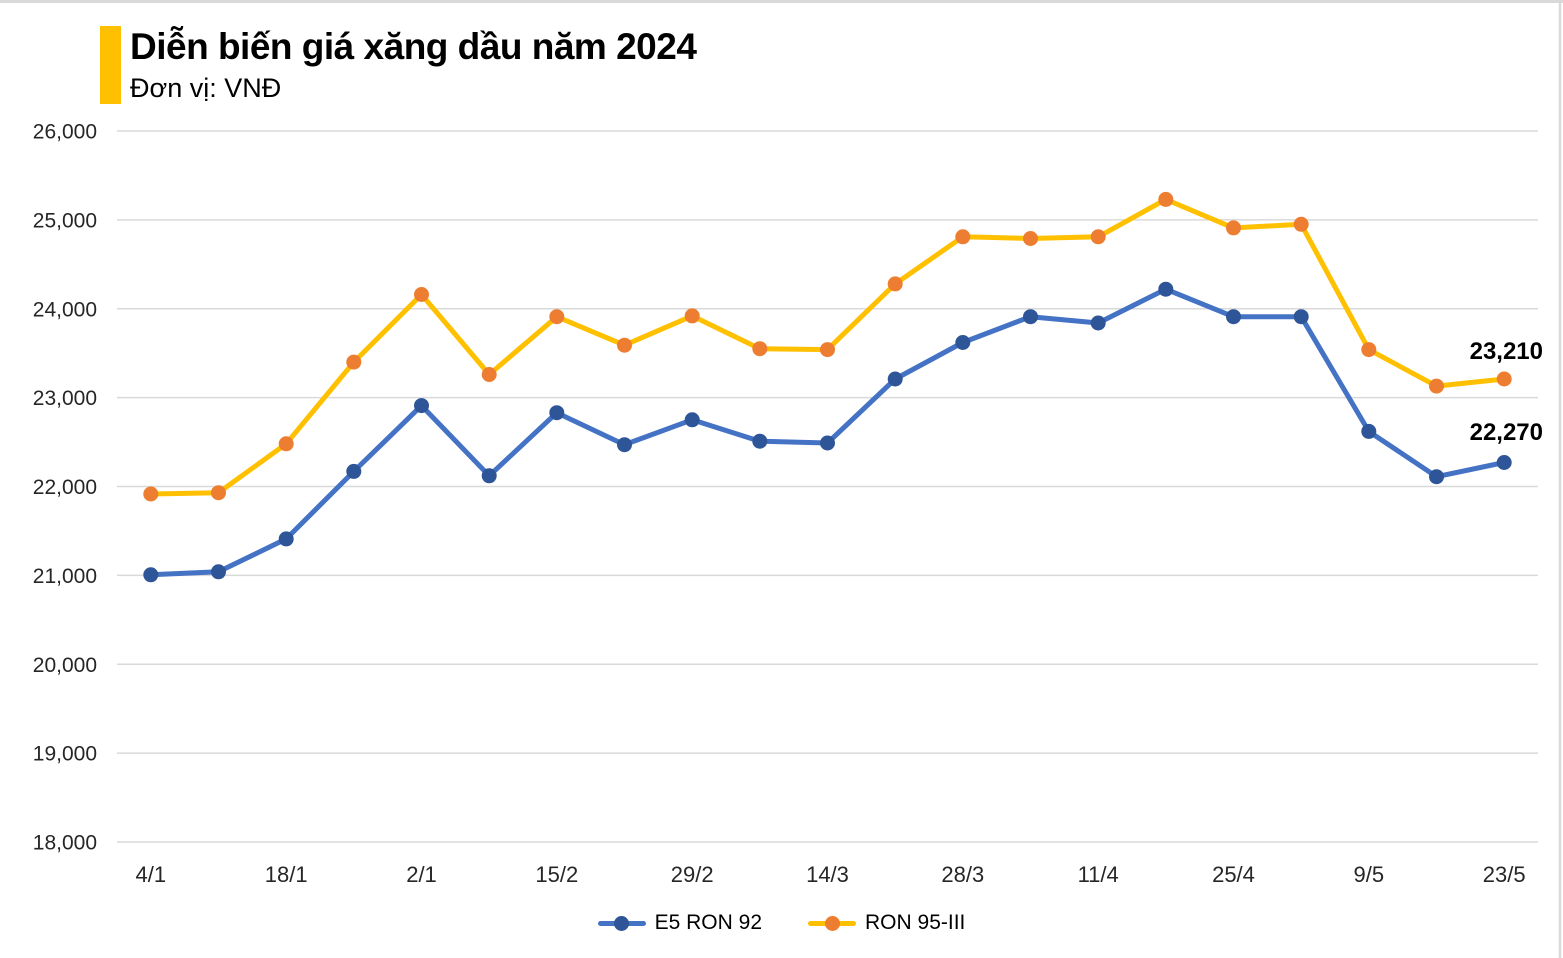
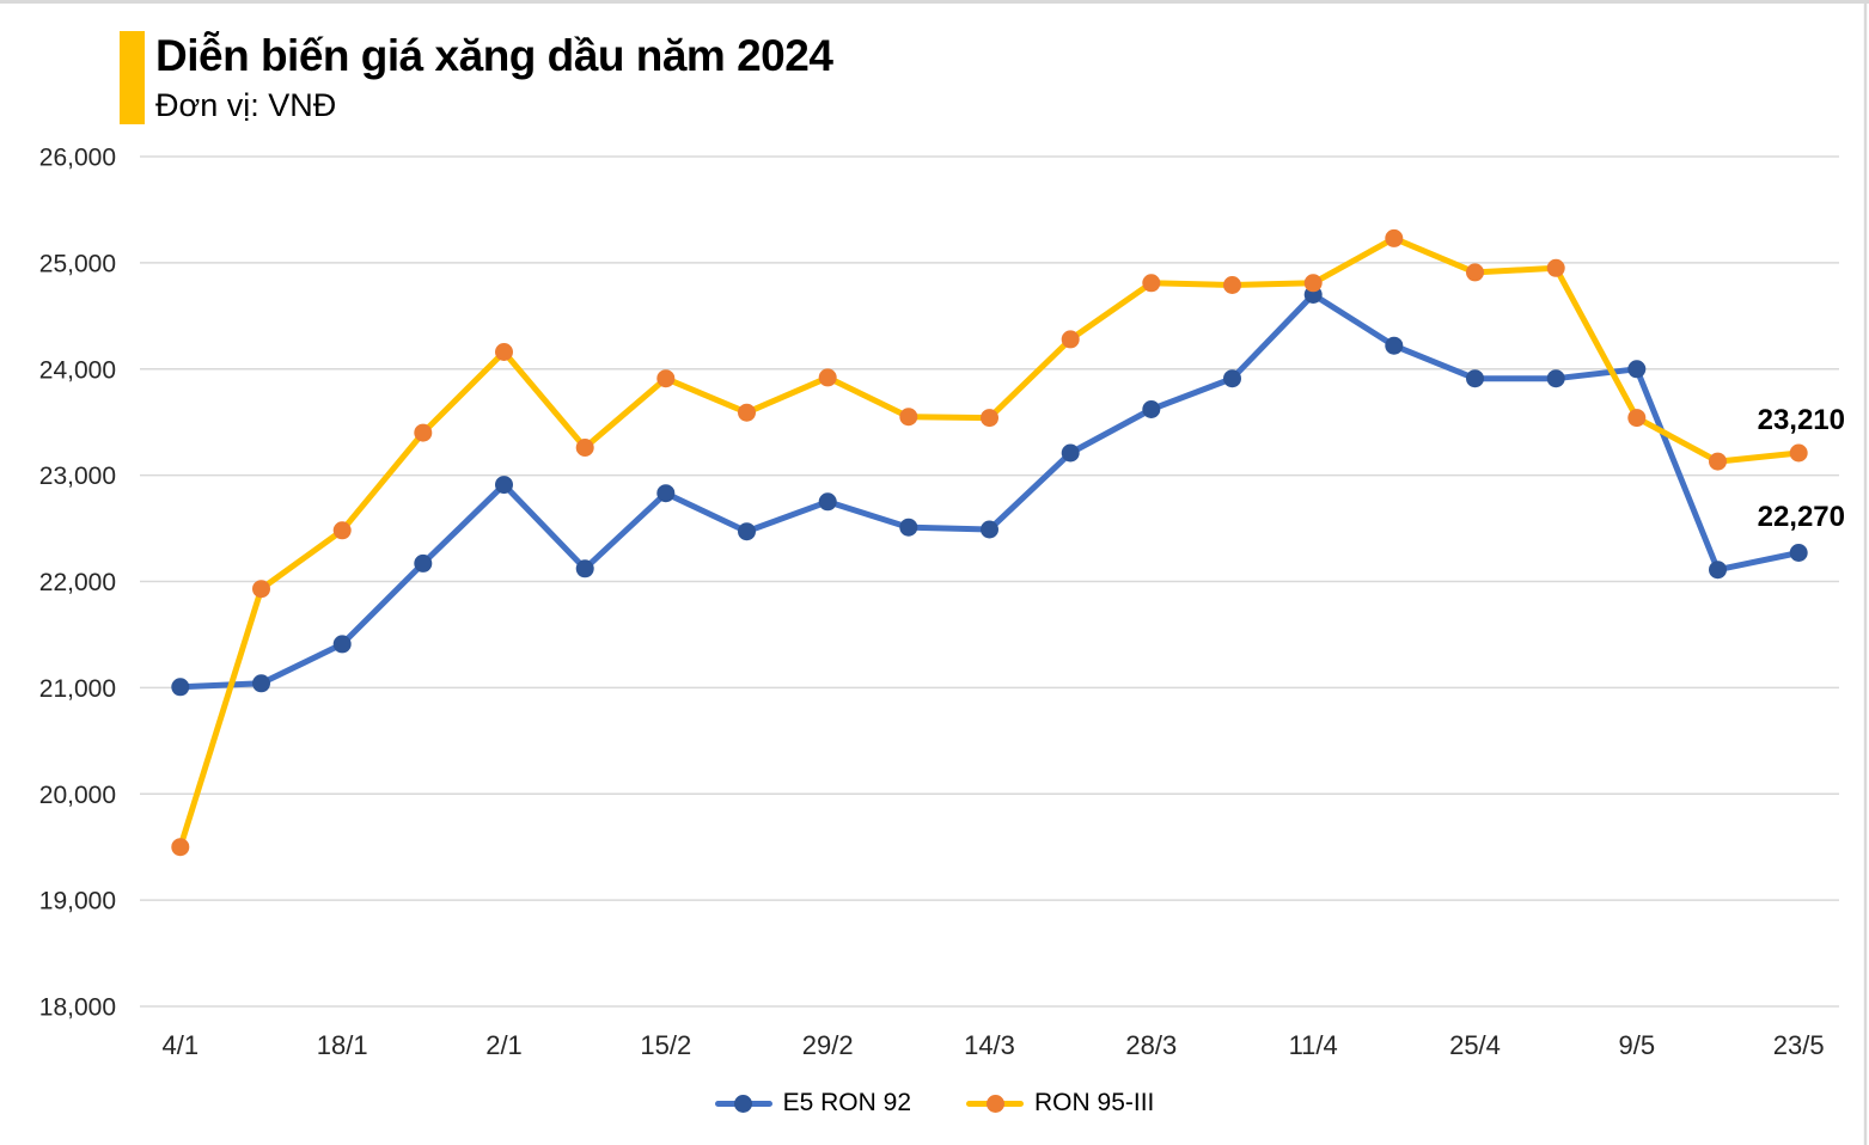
RON 95-III/4/1: 21900 -> 19500
E5 RON 92/11/4: 23800 -> 24700
E5 RON 92/9/5: 22600 -> 24000
